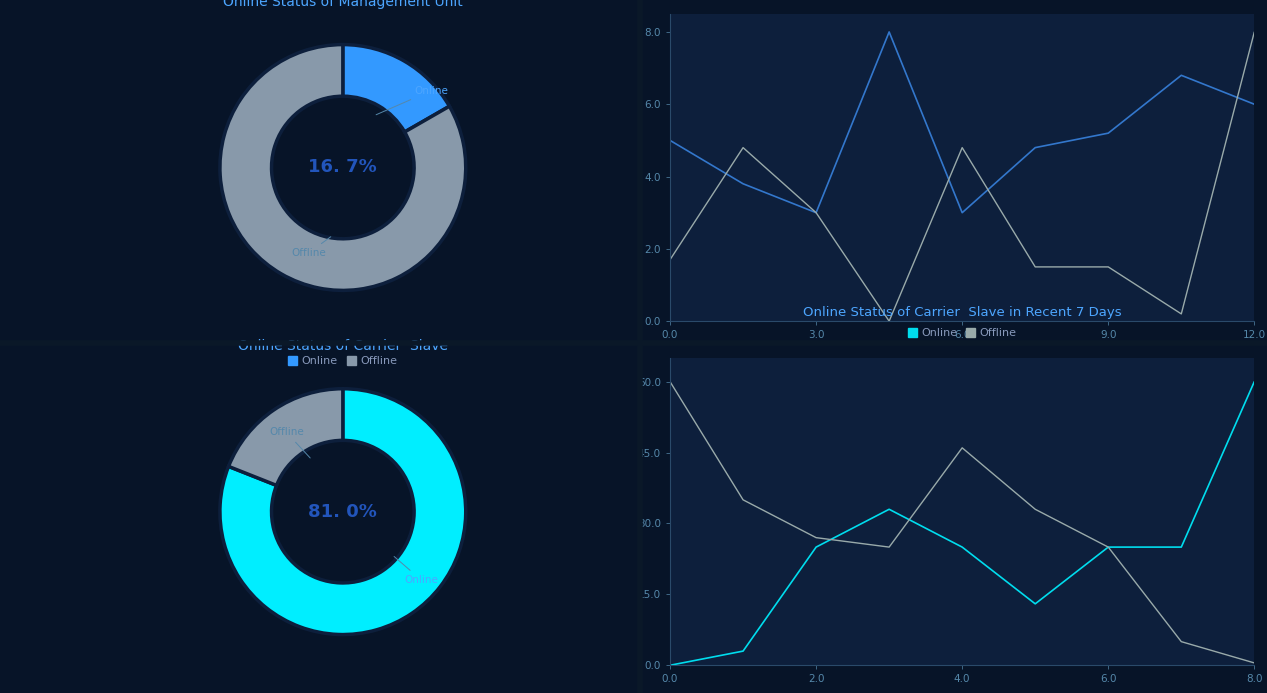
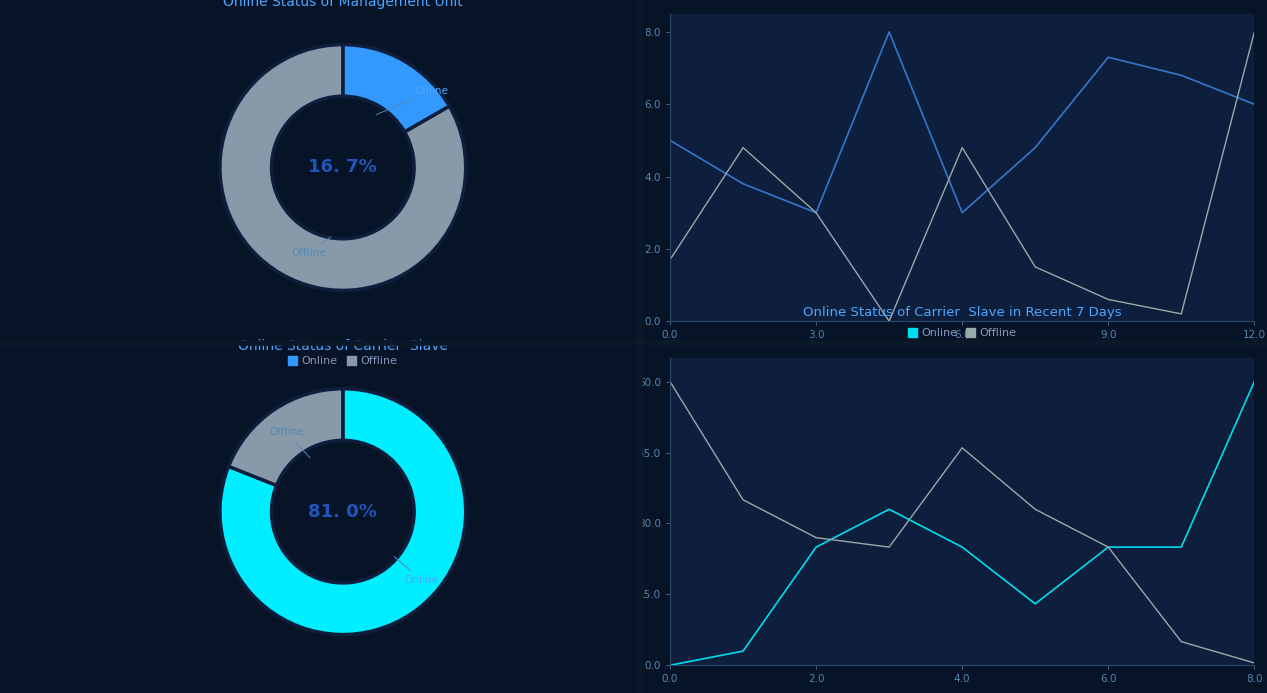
Online/9.0: 5.2 -> 7.3
Offline/9.0: 1.5 -> 0.6
